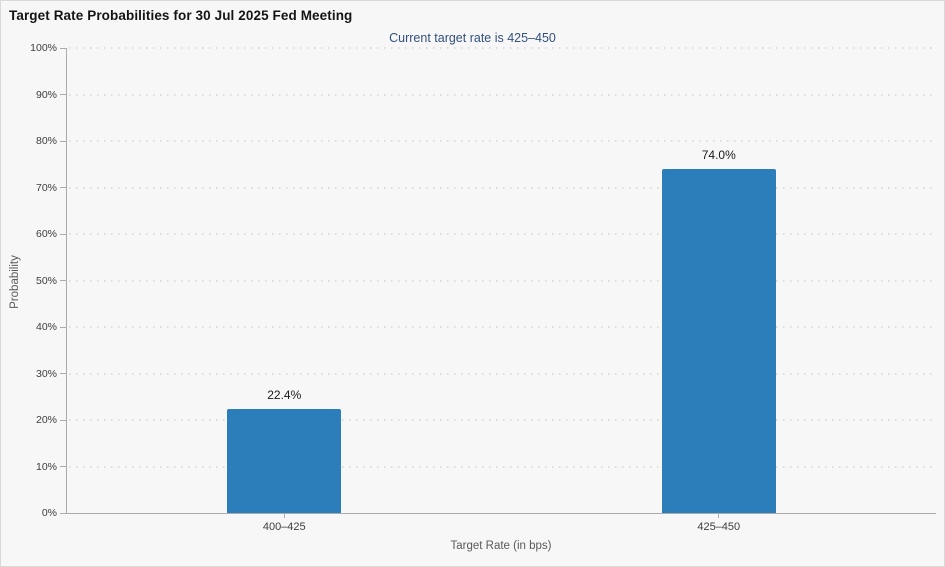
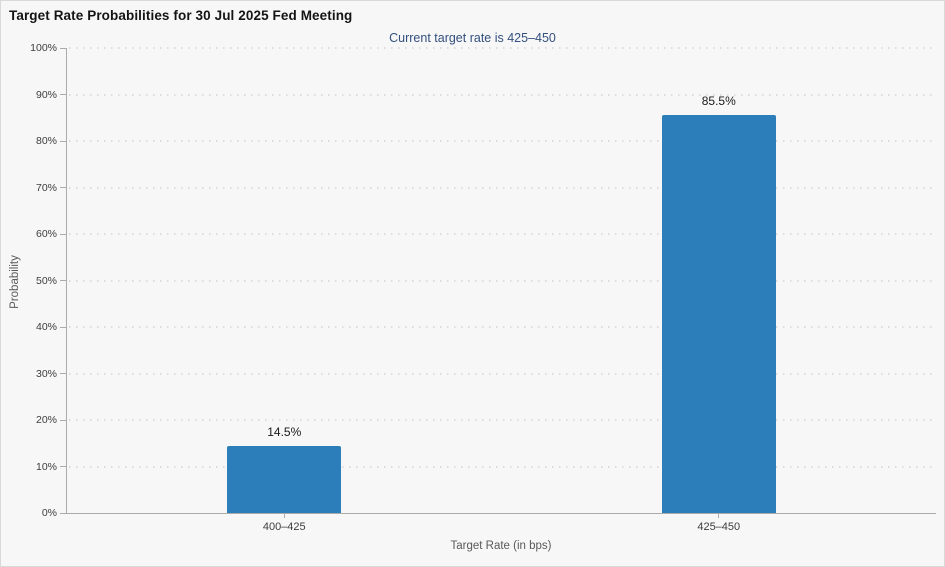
400–425: 22.4% -> 14.5%
425–450: 74.0% -> 85.5%
